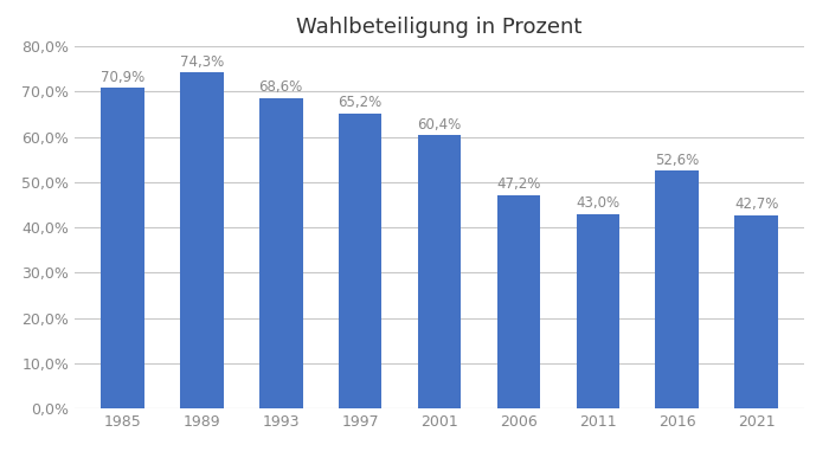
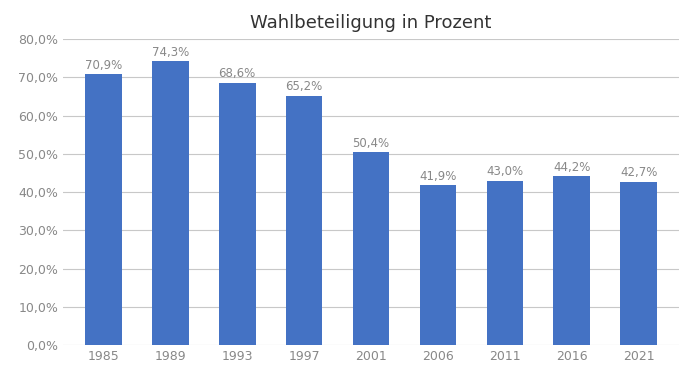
2001: 60,4% -> 50,4%
2006: 47,2% -> 41,9%
2016: 52,6% -> 44,2%
